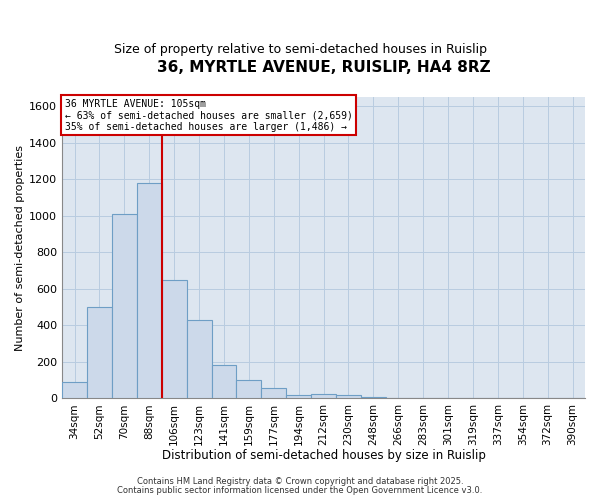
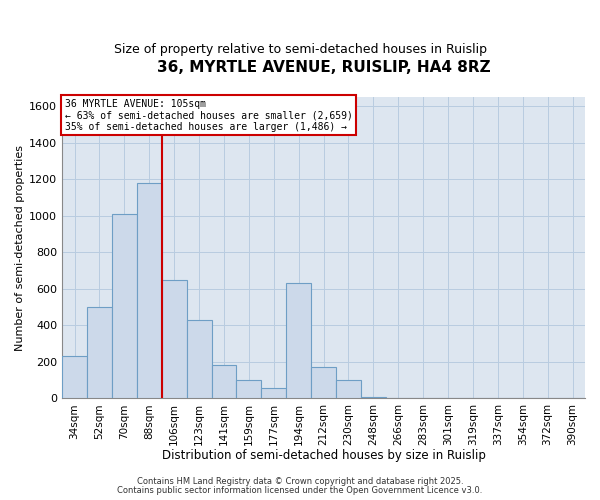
34sqm: 90 -> 230
194sqm: 20 -> 630
212sqm: 20 -> 170
230sqm: 20 -> 100
